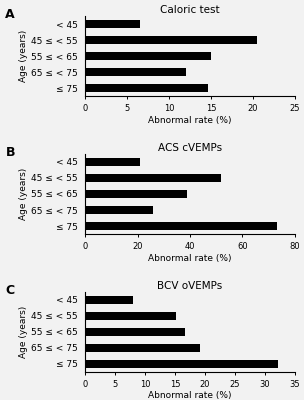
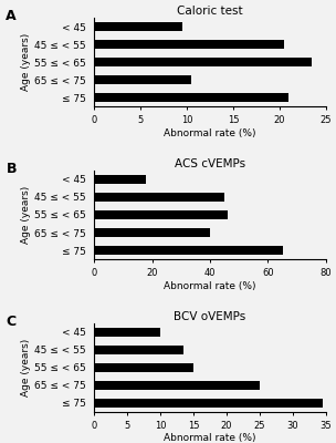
Caloric test/< 45: 6.6 -> 9.5
Caloric test/55 ≤ < 65: 15.0 -> 23.5
Caloric test/65 ≤ < 75: 12.0 -> 10.5
Caloric test/≤ 75: 14.6 -> 21.0
ACS cVEMPs/< 45: 21 -> 18
ACS cVEMPs/45 ≤ < 55: 52 -> 45
ACS cVEMPs/55 ≤ < 65: 39 -> 46
ACS cVEMPs/65 ≤ < 75: 26 -> 40
ACS cVEMPs/≤ 75: 73 -> 65
BCV oVEMPs/< 45: 8.0 -> 10.0
BCV oVEMPs/45 ≤ < 55: 15.2 -> 13.5
BCV oVEMPs/55 ≤ < 65: 16.6 -> 15.0
BCV oVEMPs/65 ≤ < 75: 19.2 -> 25.0
BCV oVEMPs/≤ 75: 32.2 -> 34.5
